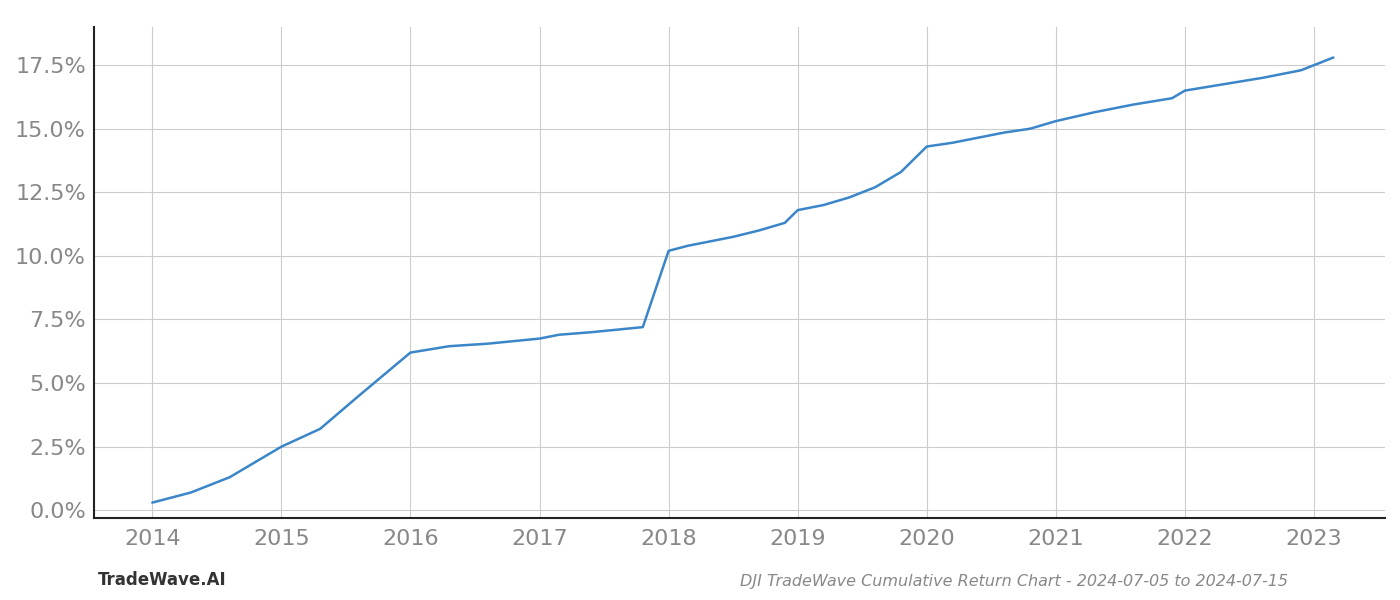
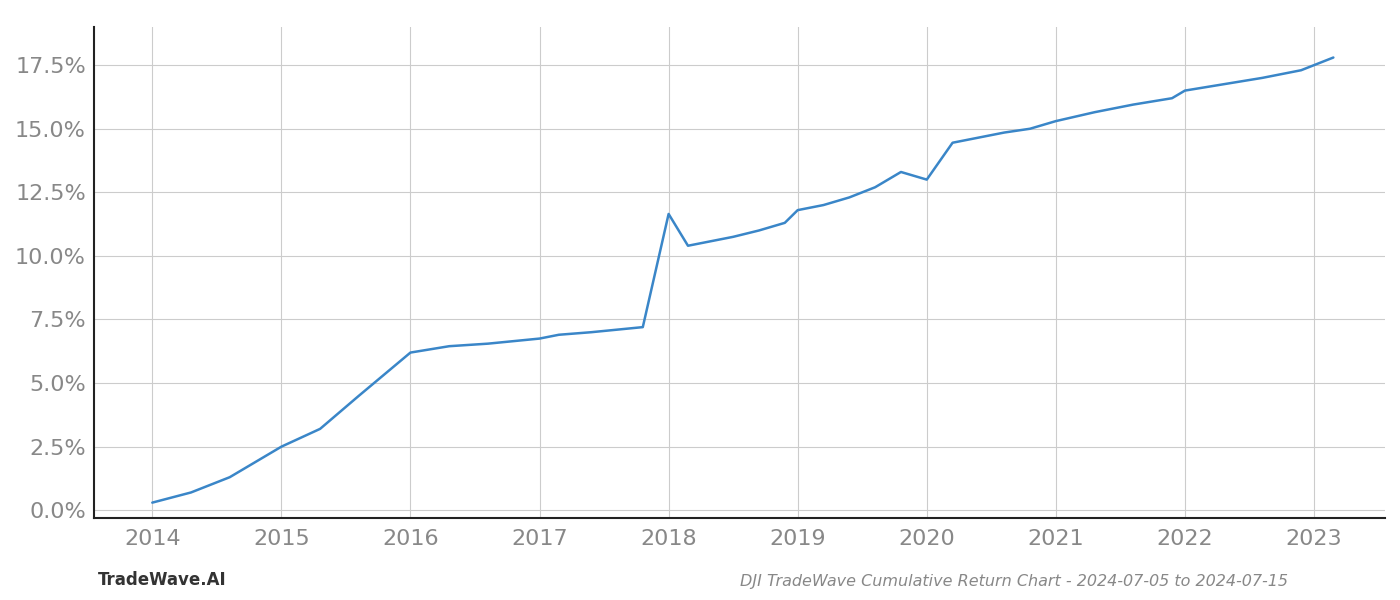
2018: 10.20% -> 11.65%
2020: 14.30% -> 13.00%
